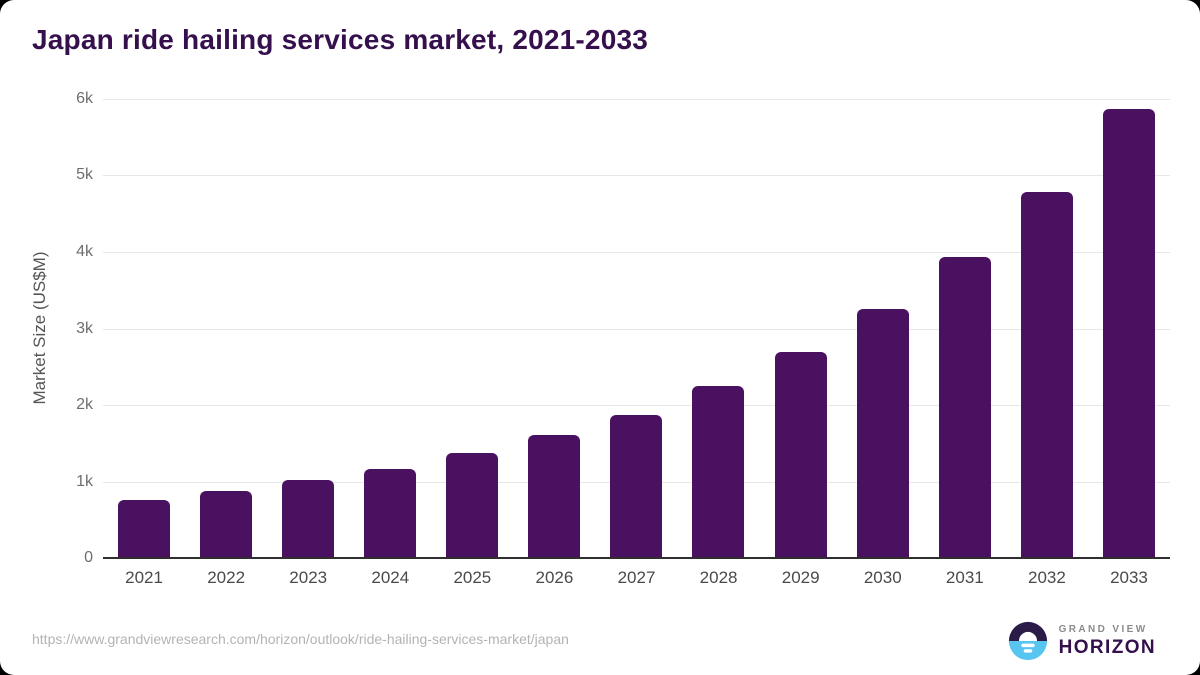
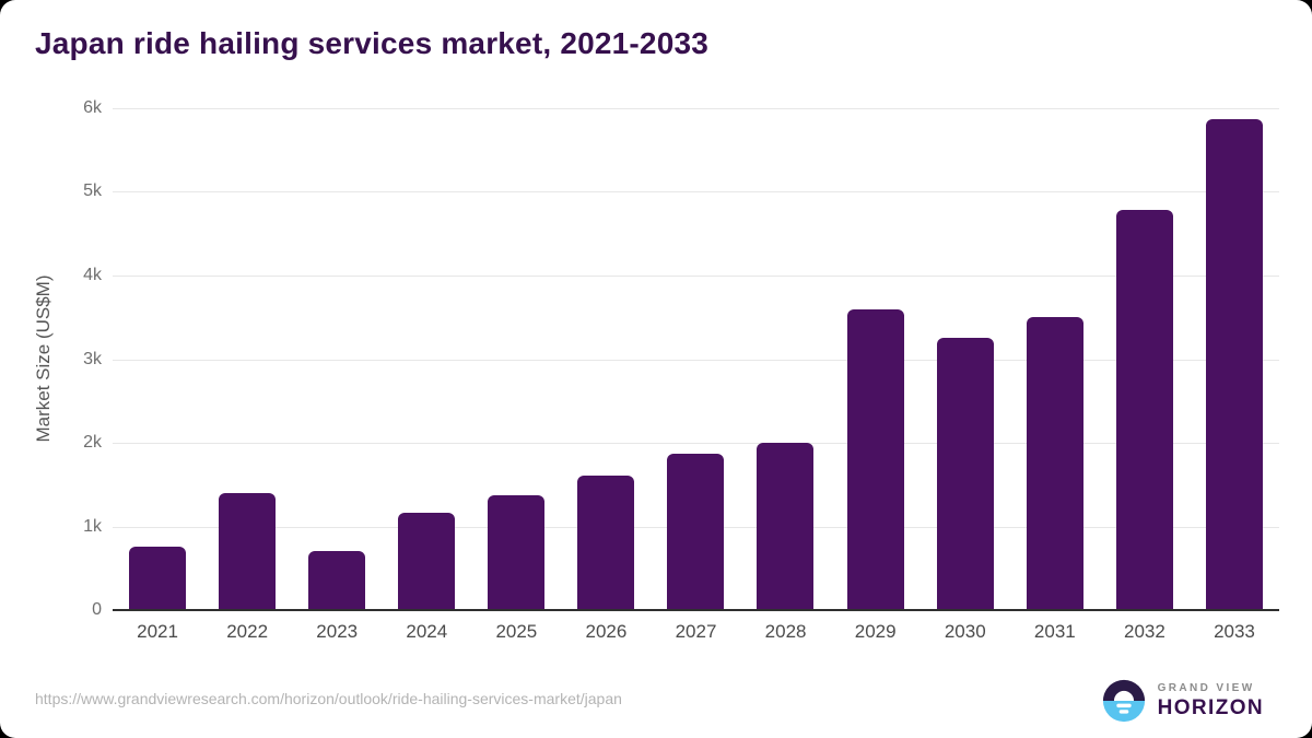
2022: 0.9k -> 1.4k
2023: 1.0k -> 0.7k
2028: 2.2k -> 2.0k
2029: 2.7k -> 3.6k
2031: 3.9k -> 3.5k
